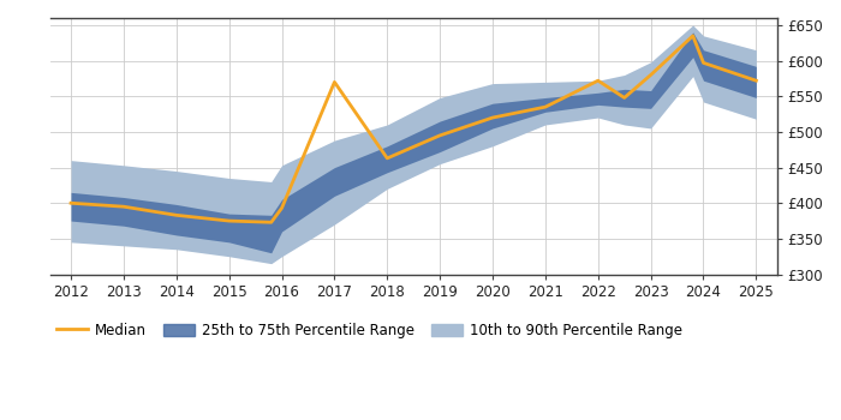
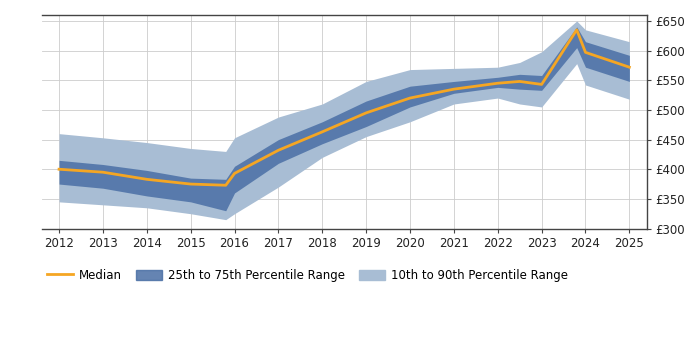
Median/2017: £570 -> £432
Median/2022: £572 -> £545
Median/2023: £580 -> £543
